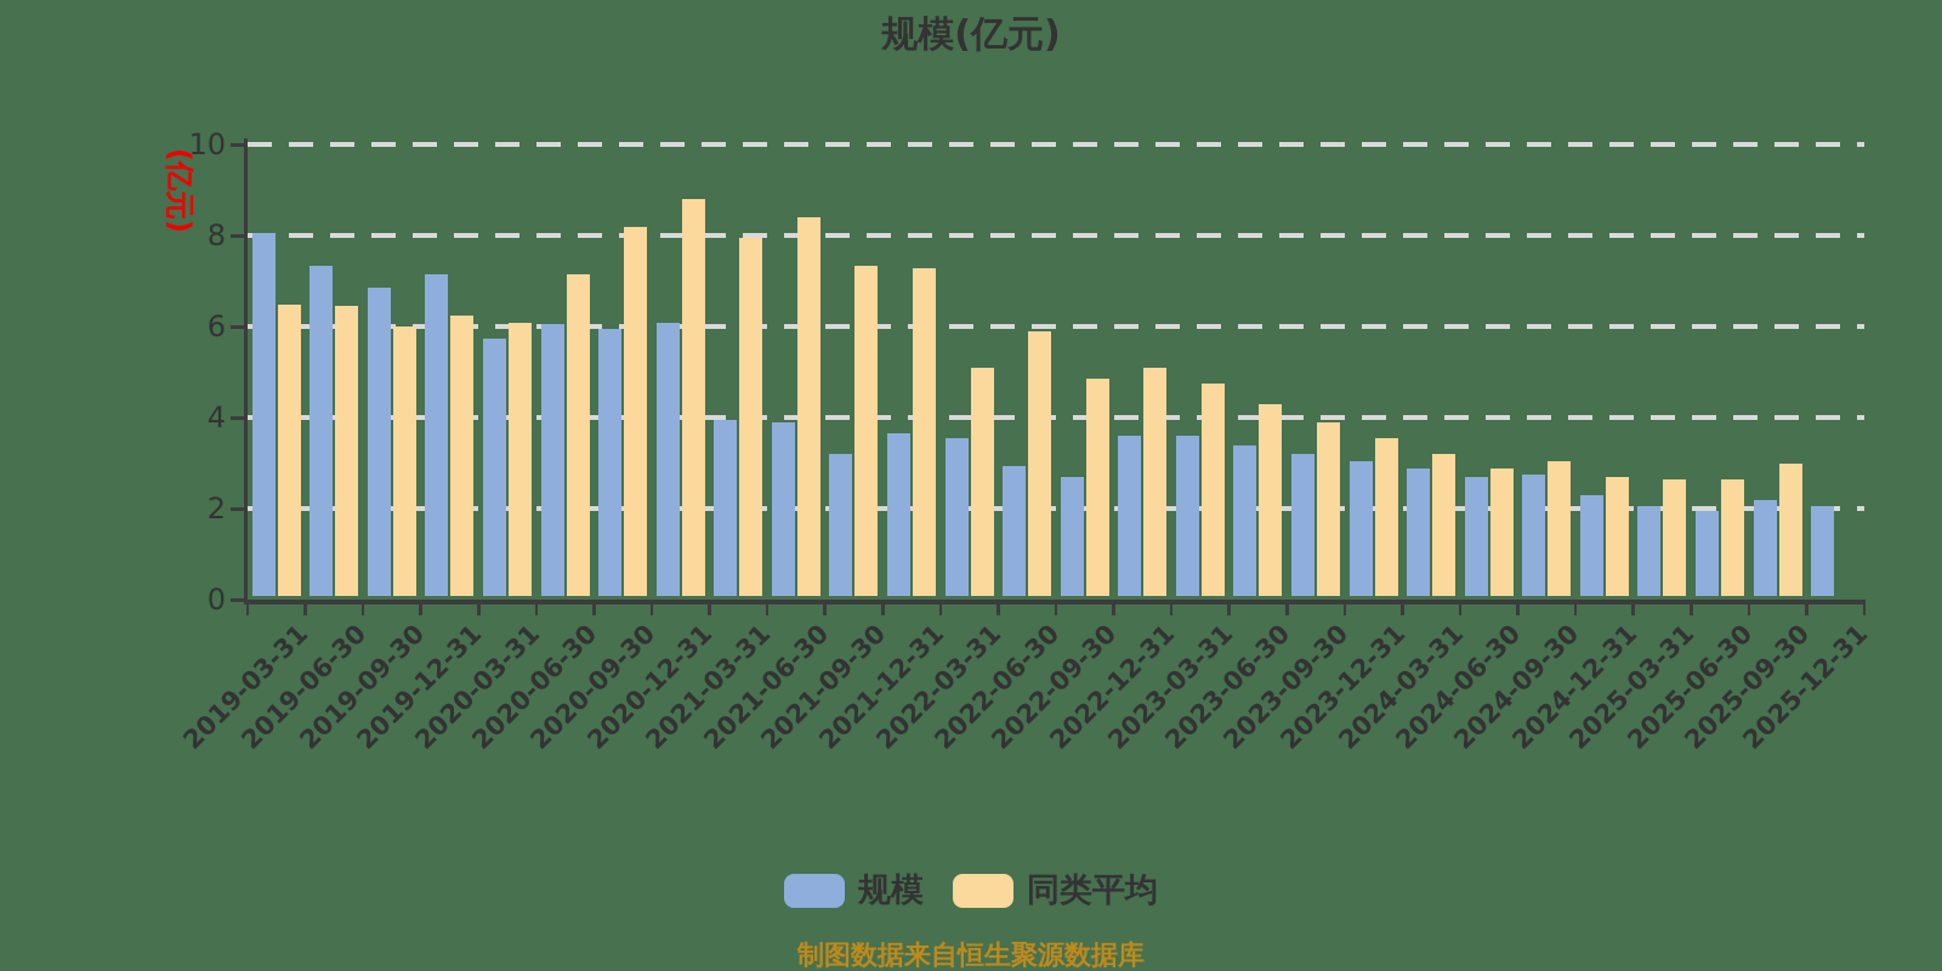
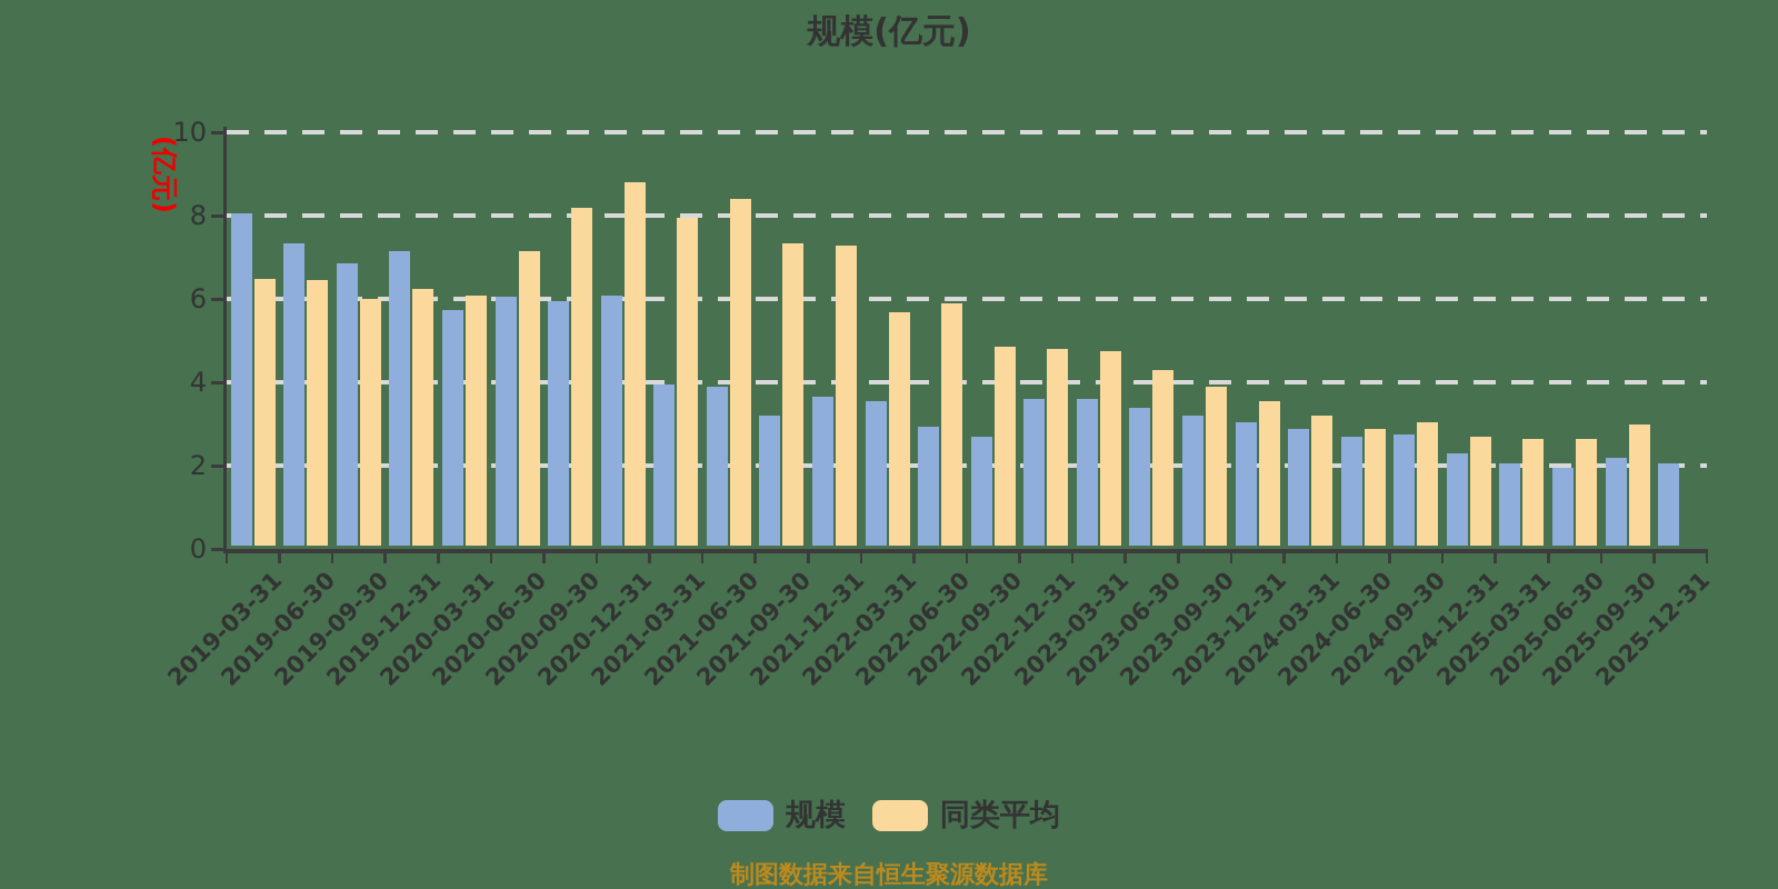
同类平均/2022-03-31: 5.0 -> 5.6
同类平均/2022-12-31: 5.0 -> 4.7
